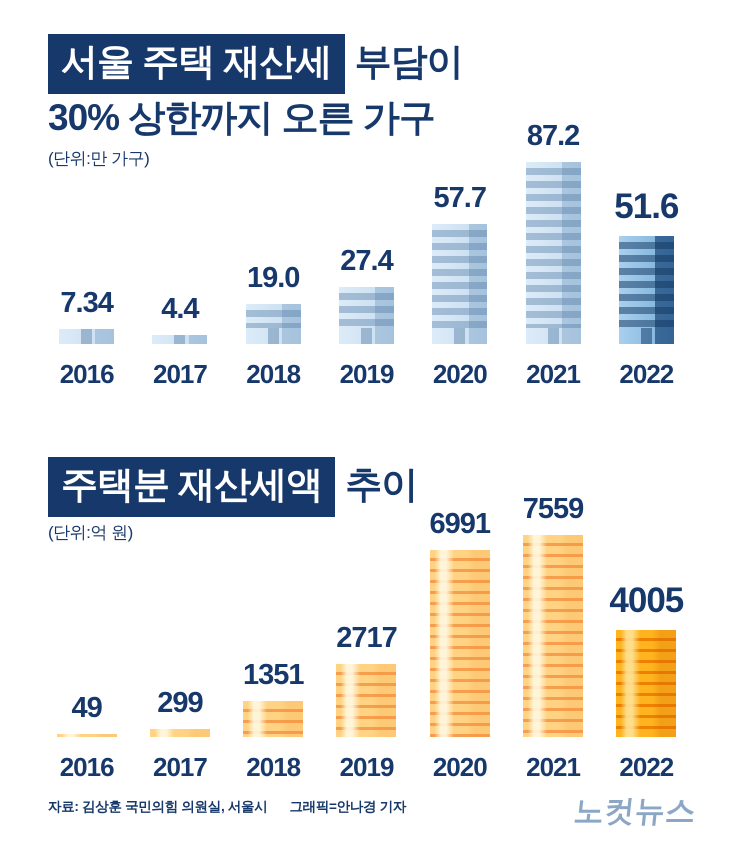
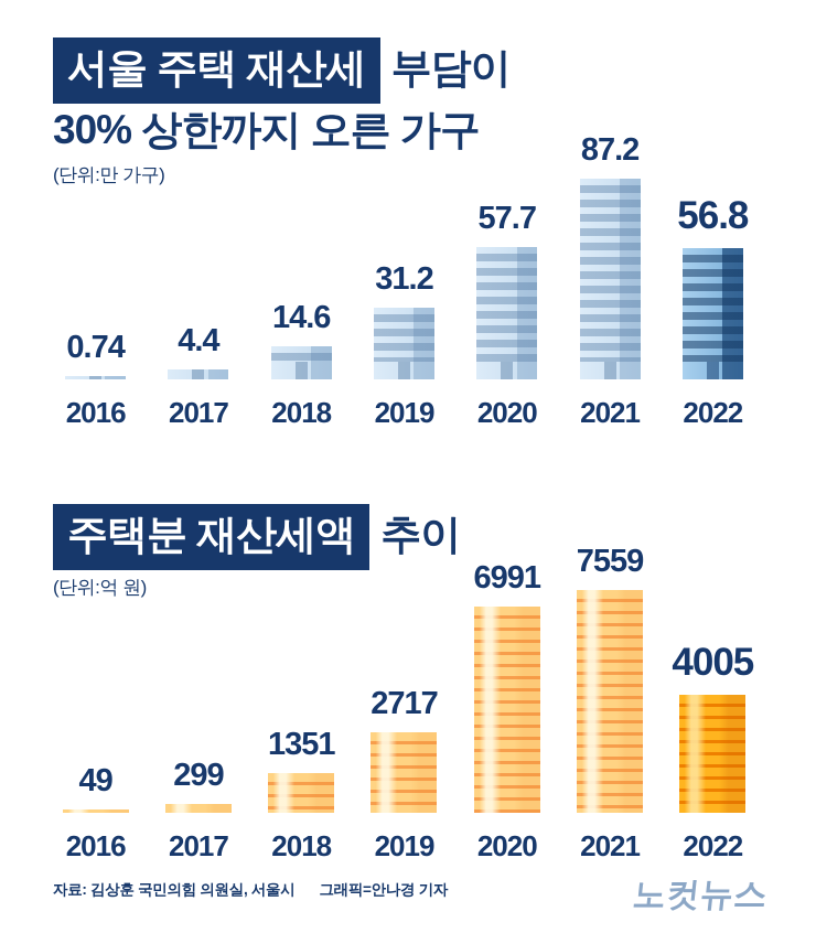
서울 주택 재산세 부담이 30% 상한까지 오른 가구/2016: 7.34 -> 0.74
서울 주택 재산세 부담이 30% 상한까지 오른 가구/2018: 19.0 -> 14.6
서울 주택 재산세 부담이 30% 상한까지 오른 가구/2019: 27.4 -> 31.2
서울 주택 재산세 부담이 30% 상한까지 오른 가구/2022: 51.6 -> 56.8
